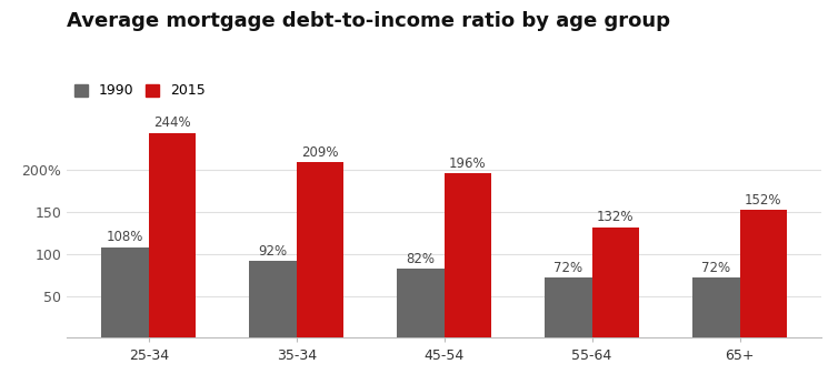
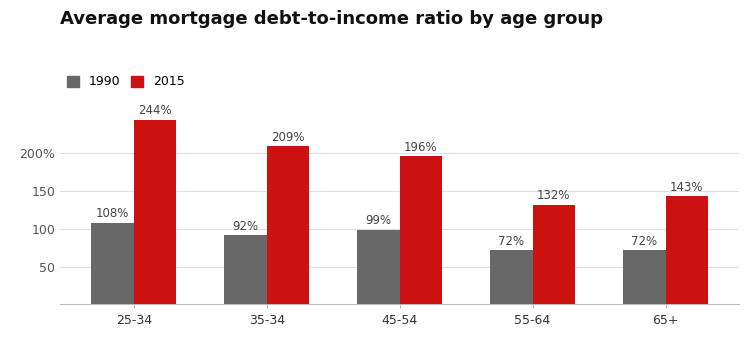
1990/45-54: 82% -> 99%
2015/65+: 152% -> 143%
